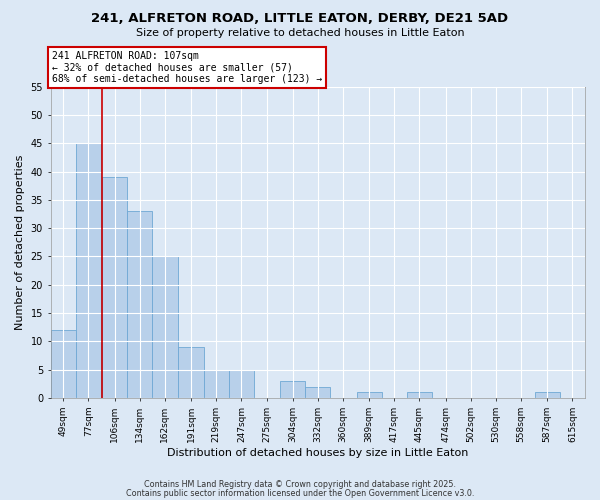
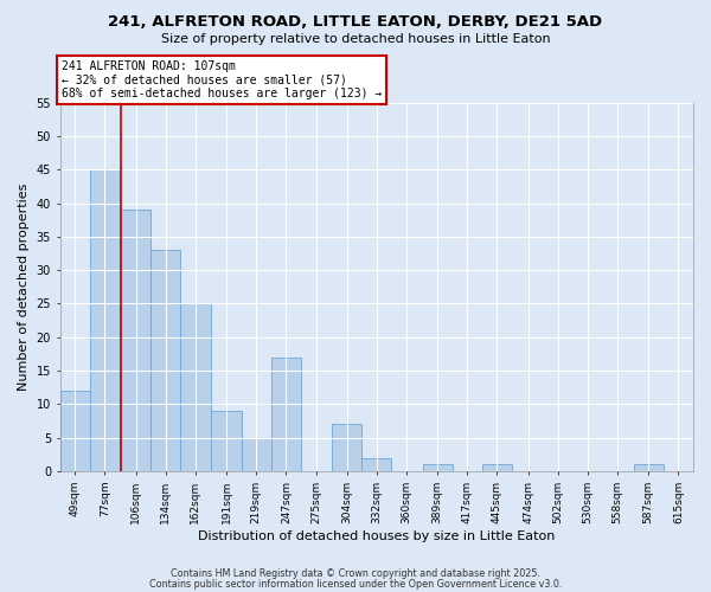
247sqm: 5 -> 17
304sqm: 3 -> 7
